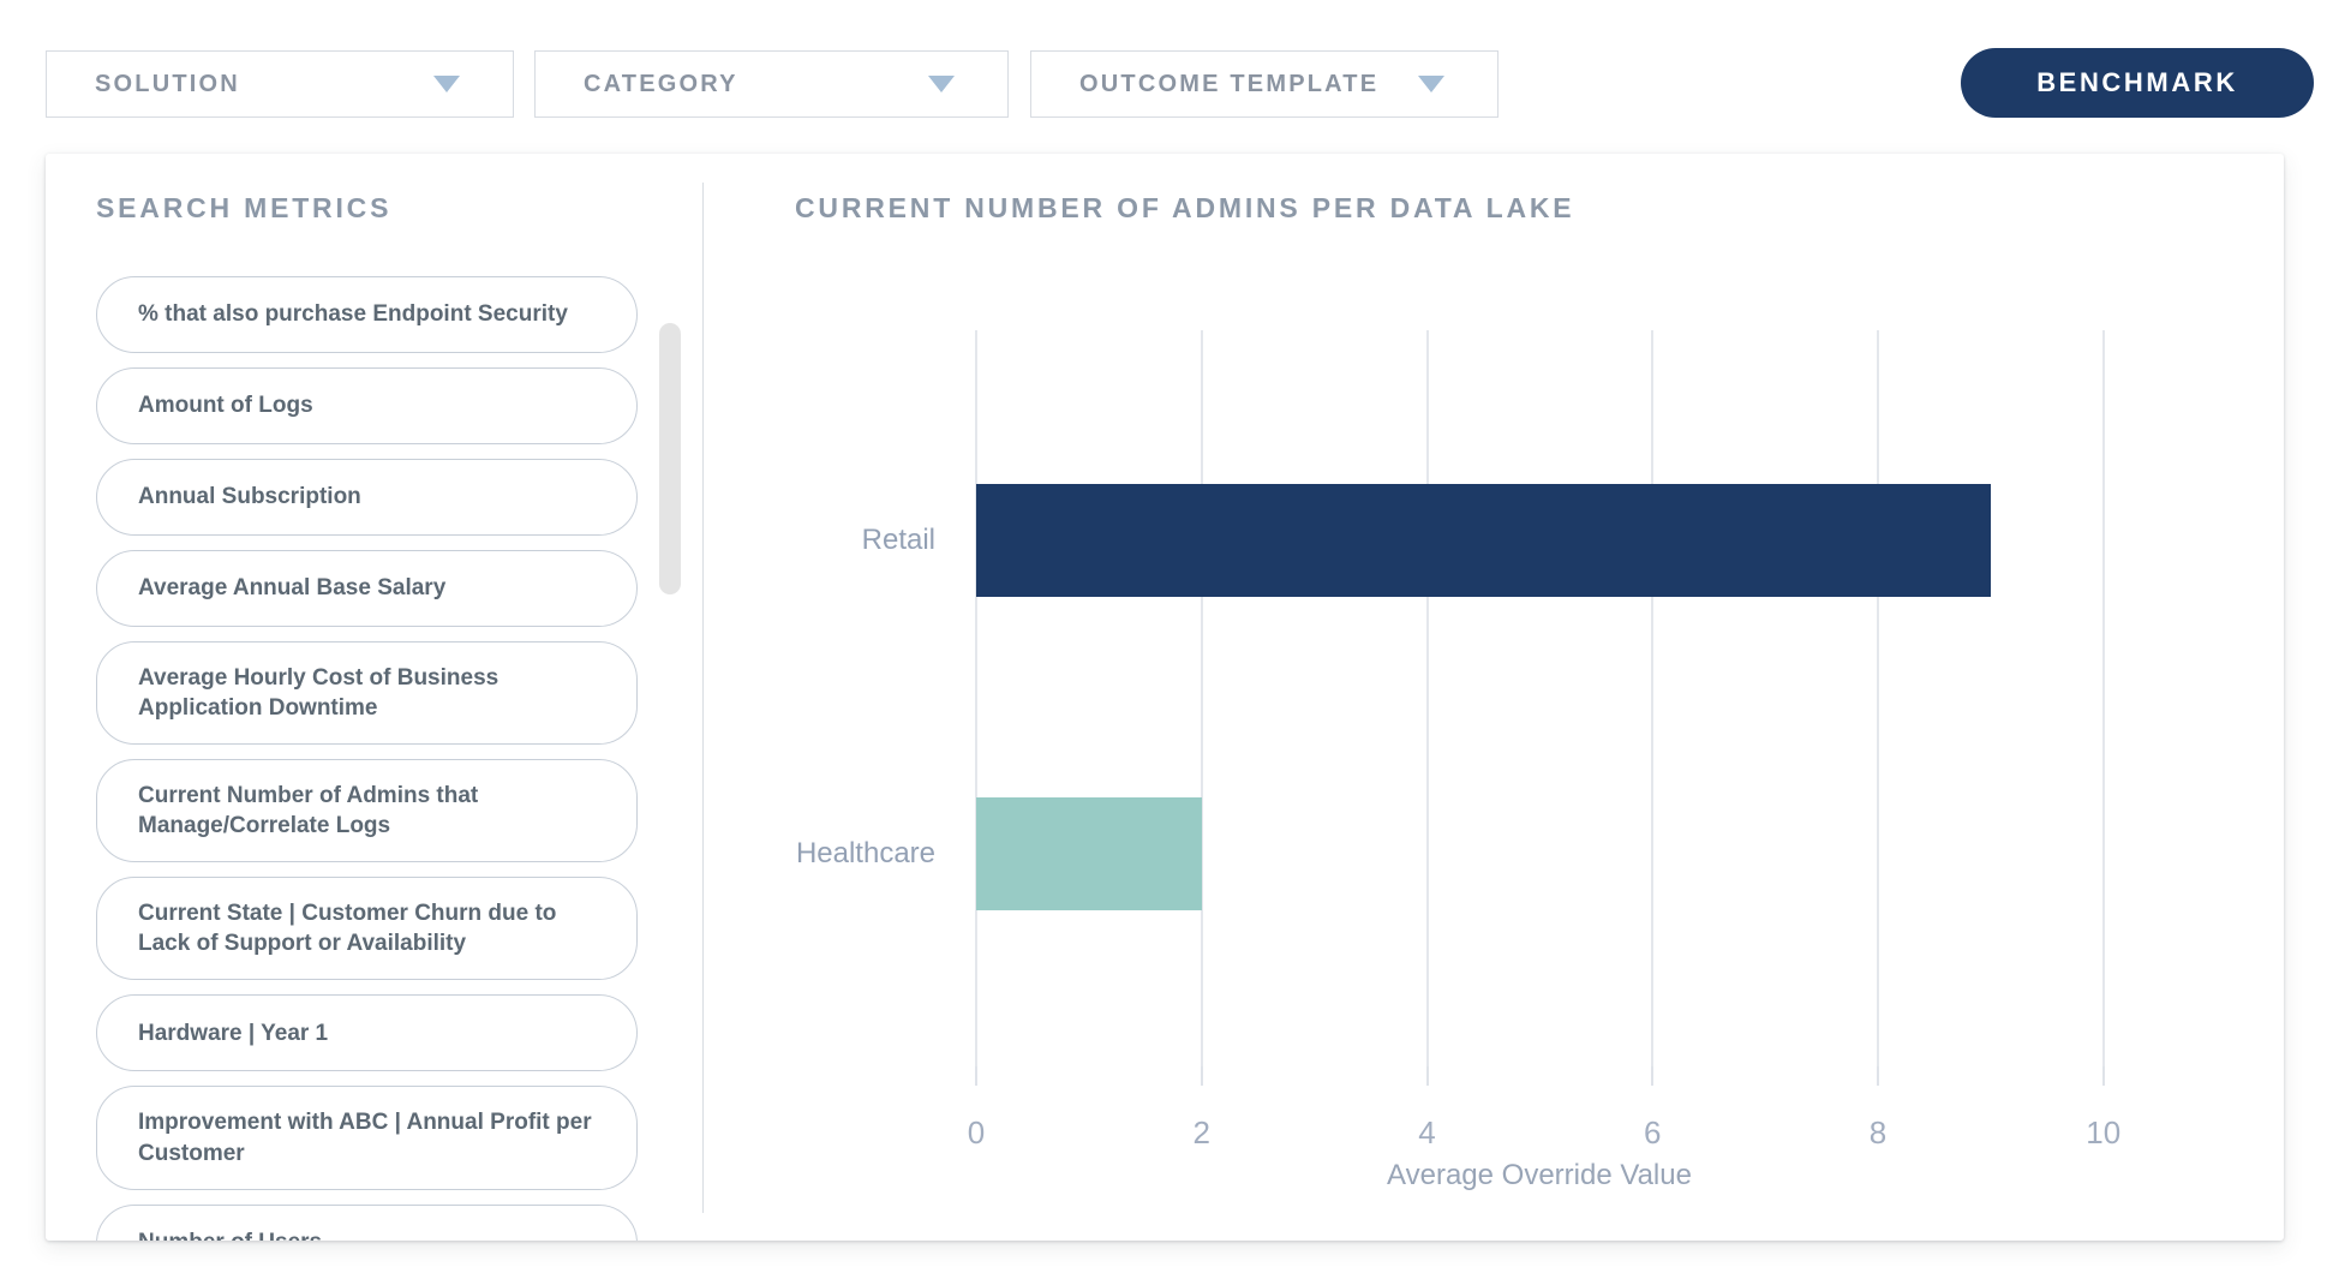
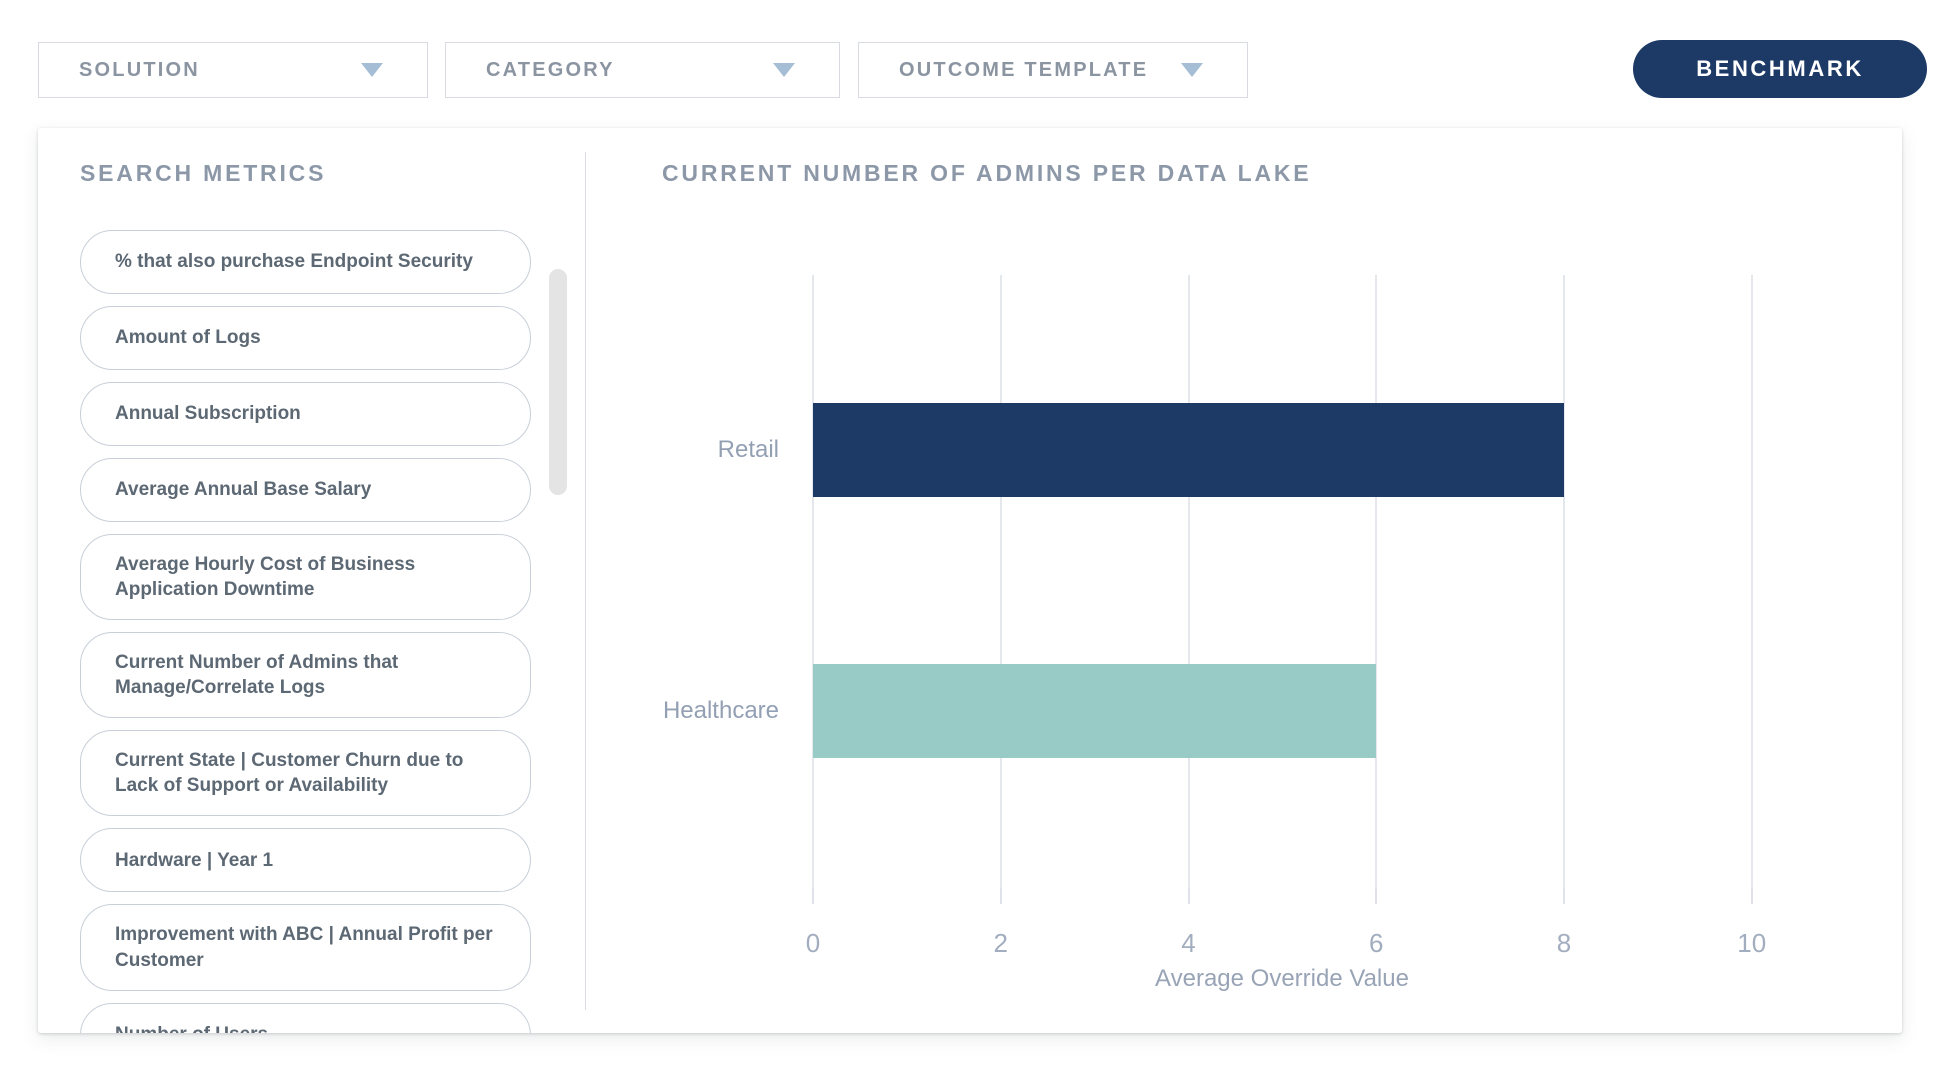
Retail: 9 -> 8
Healthcare: 2 -> 6
